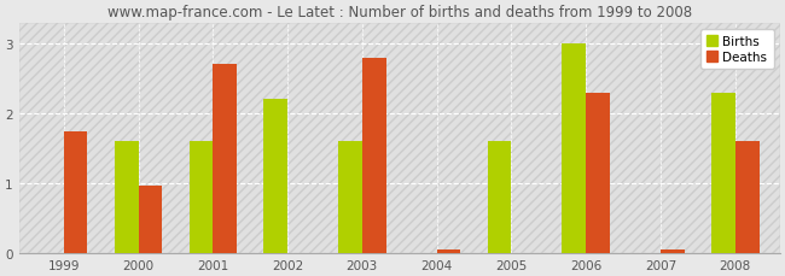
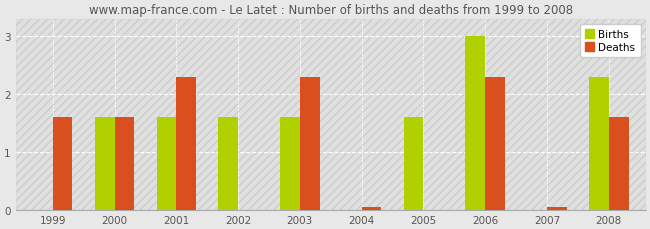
Deaths/1999: 1.74 -> 1.60
Deaths/2000: 0.96 -> 1.60
Deaths/2001: 2.70 -> 2.30
Births/2002: 2.2 -> 1.6
Deaths/2003: 2.80 -> 2.30
